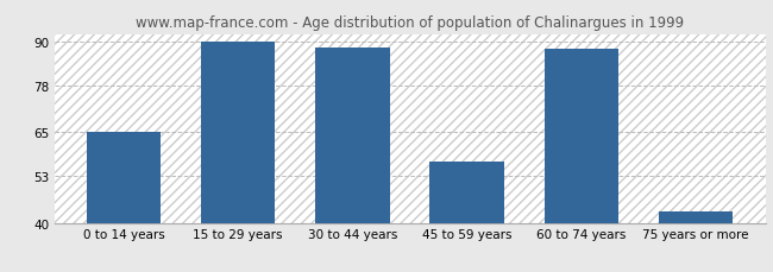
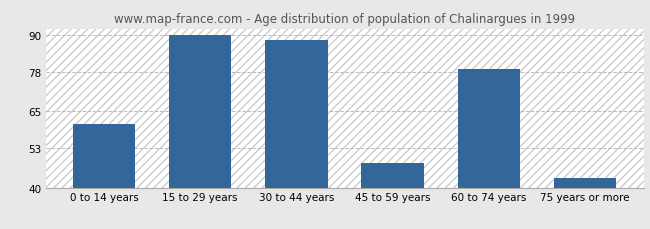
0 to 14 years: 65.0 -> 61.0
45 to 59 years: 57.0 -> 48.0
60 to 74 years: 88.0 -> 79.0
